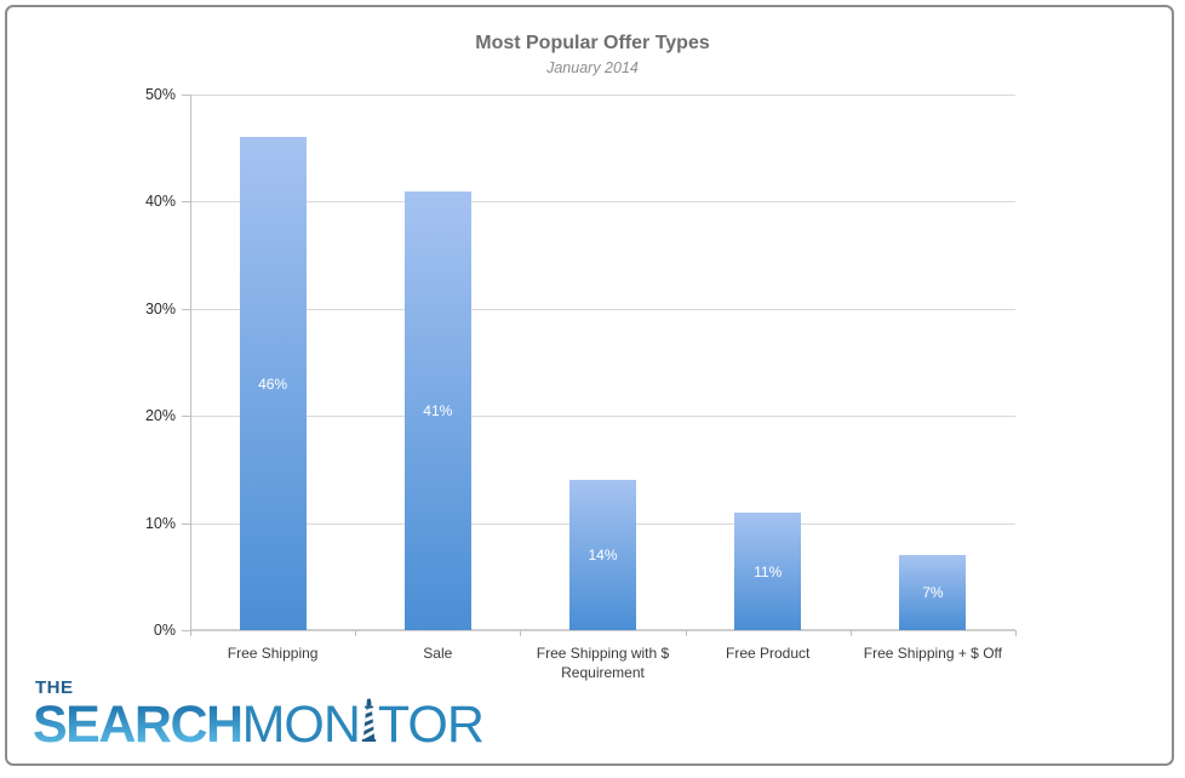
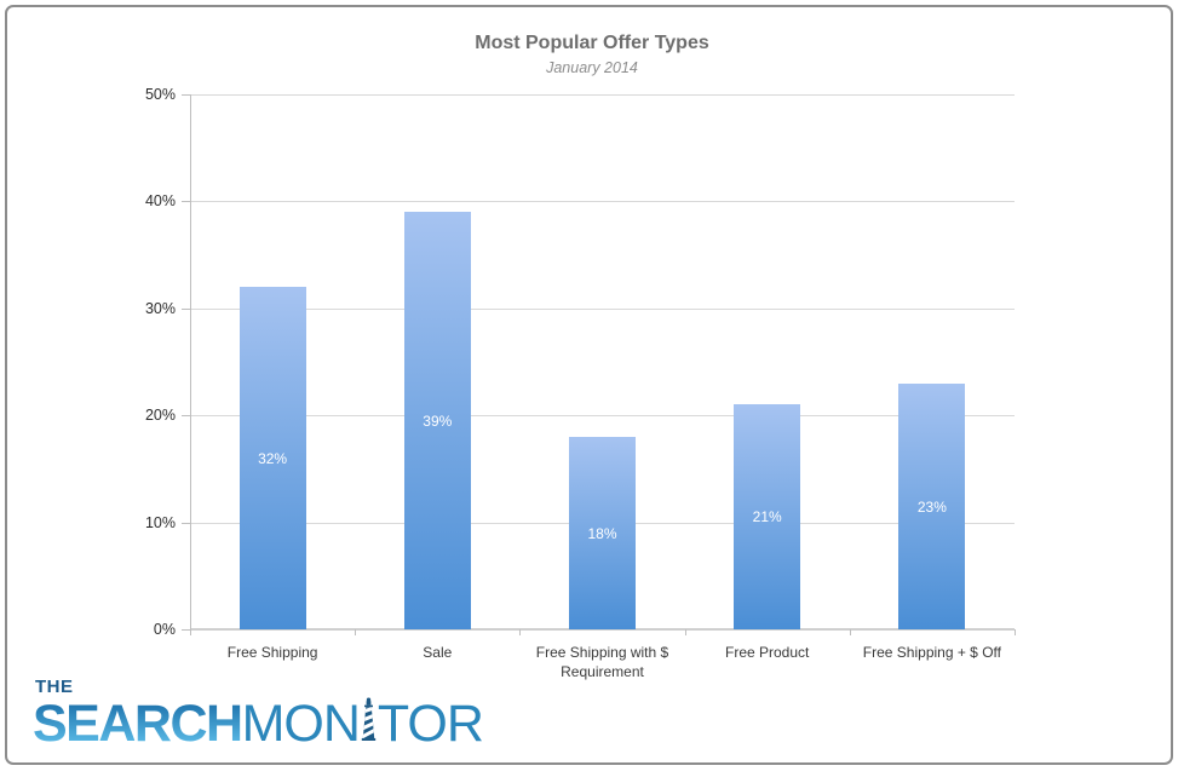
Free Shipping: 46% -> 32%
Sale: 41% -> 39%
Free Shipping with $ Requirement: 14% -> 18%
Free Product: 11% -> 21%
Free Shipping + $ Off: 7% -> 23%
